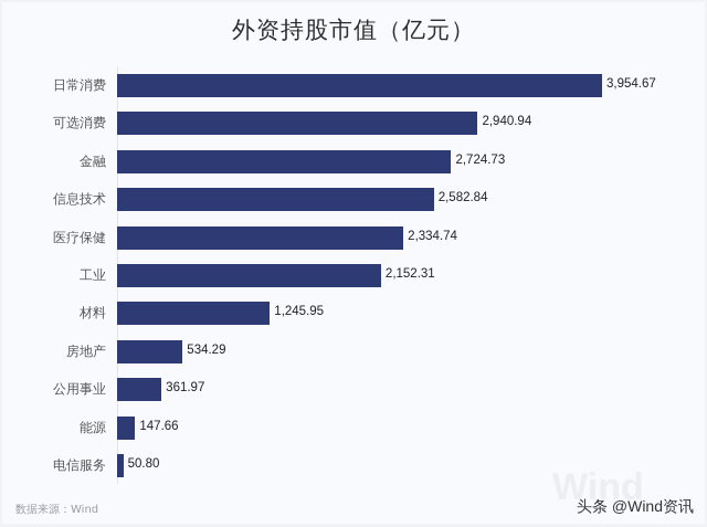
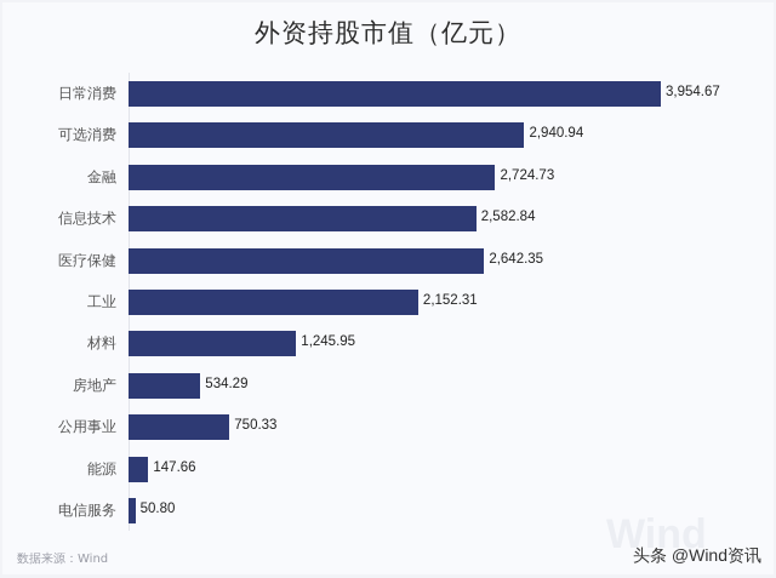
医疗保健: 2,334.74 -> 2,642.35
公用事业: 361.97 -> 750.33
